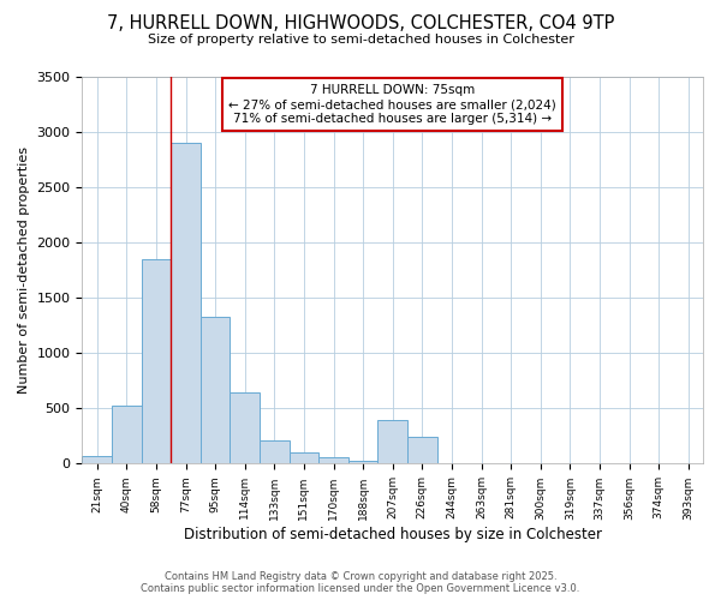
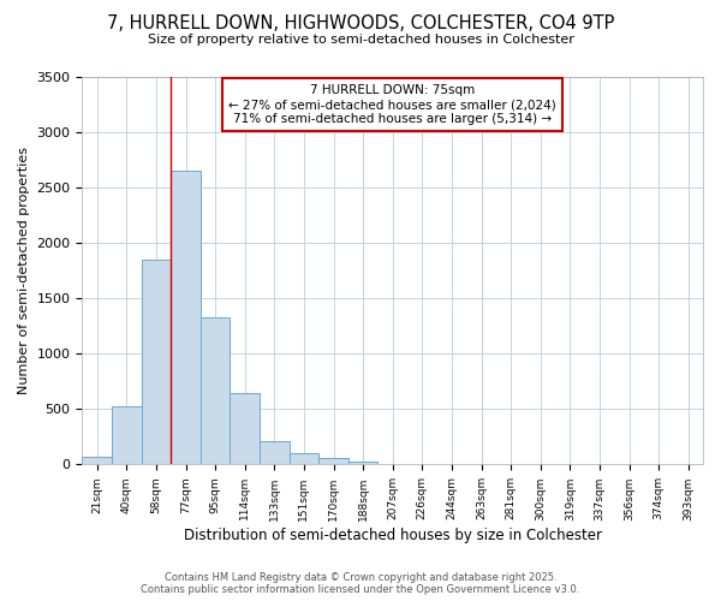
77sqm: 2900 -> 2650
207sqm: 400 -> 10
226sqm: 240 -> 0
